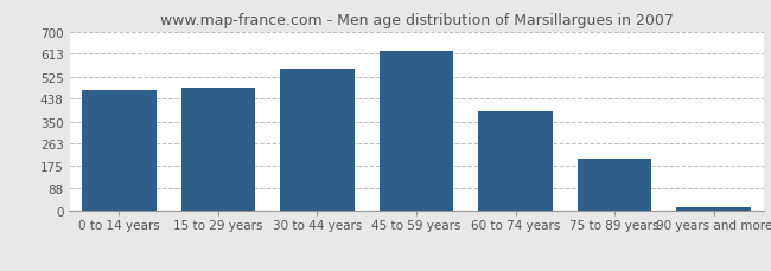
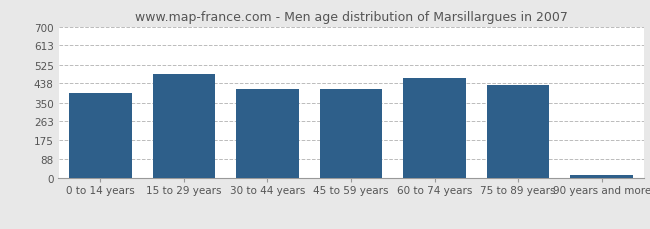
0 to 14 years: 470 -> 395
30 to 44 years: 555 -> 410
45 to 59 years: 625 -> 410
60 to 74 years: 390 -> 465
75 to 89 years: 205 -> 430
